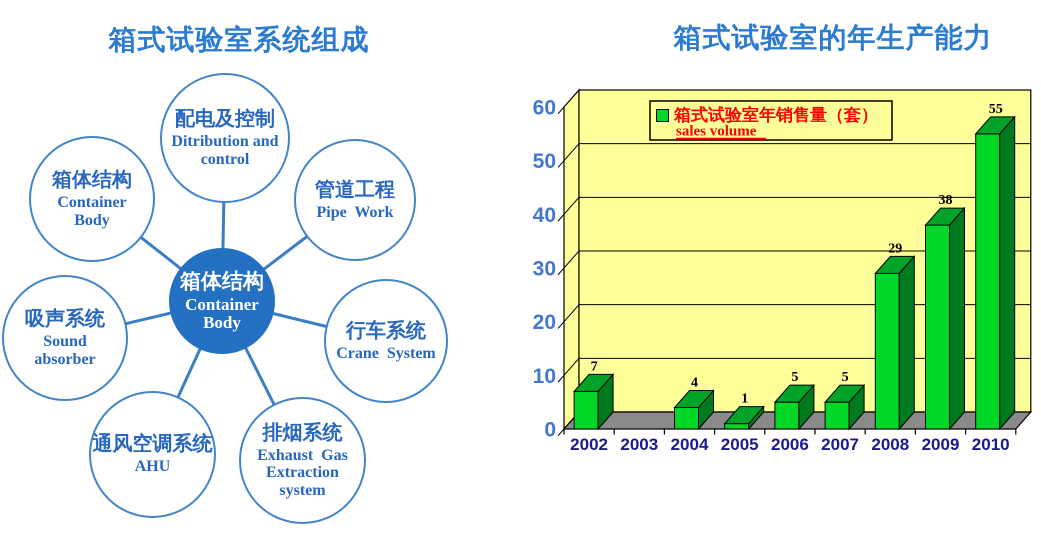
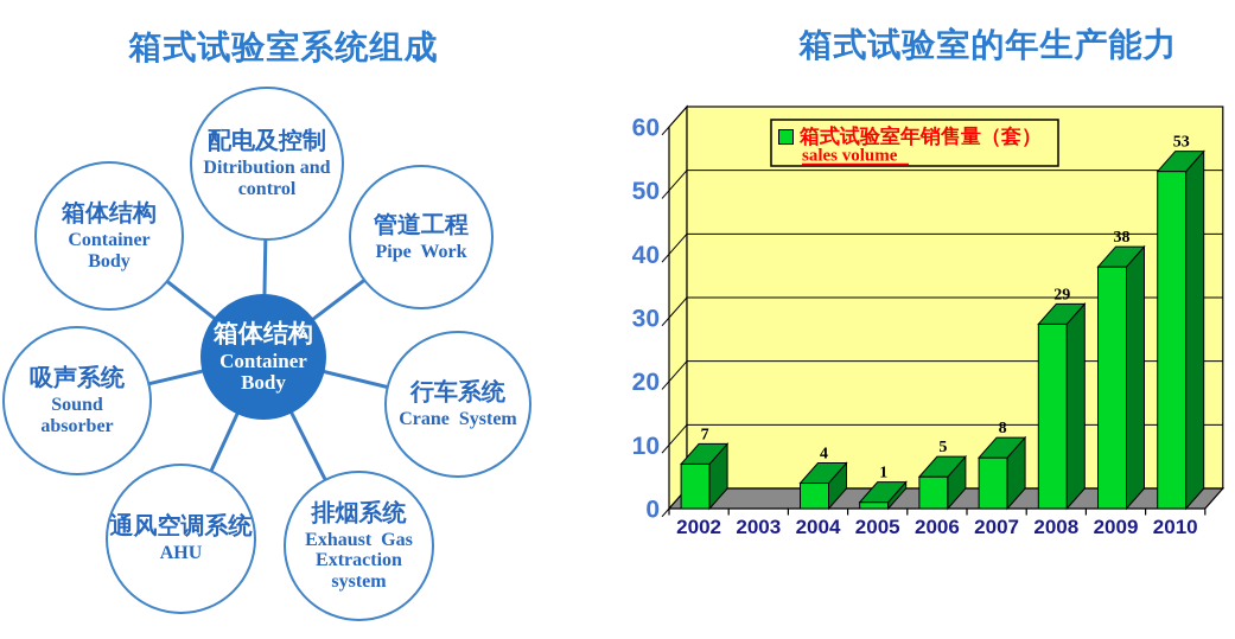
2007: 5 -> 8
2010: 55 -> 53
